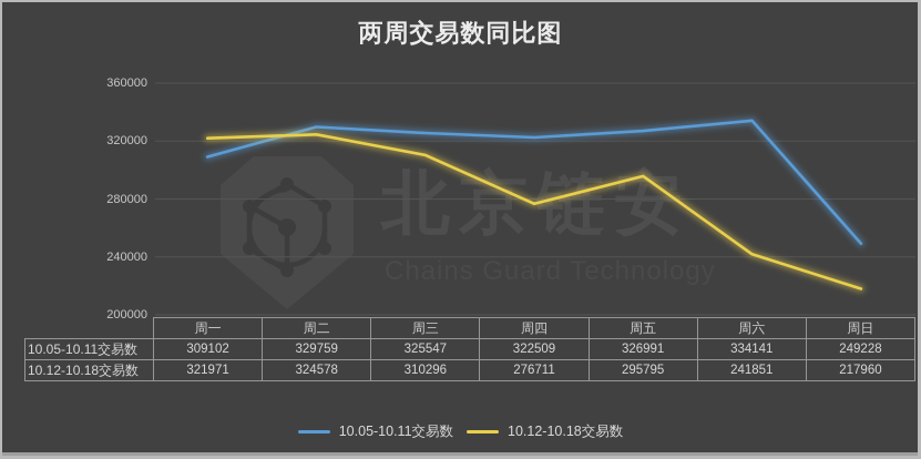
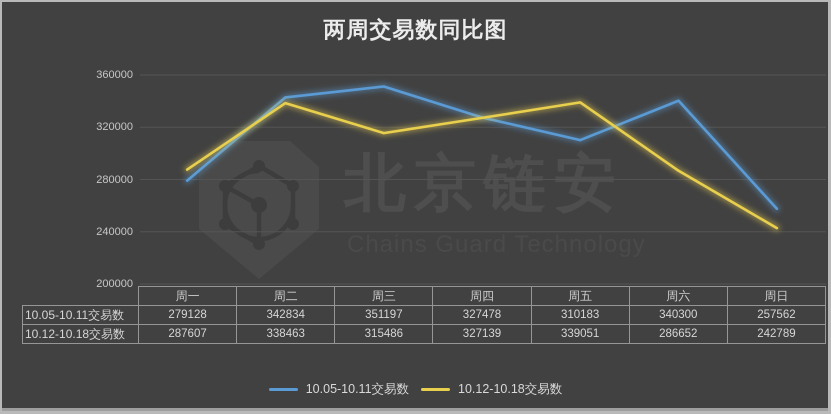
10.05-10.11交易数/周一: 309102 -> 279128
10.12-10.18交易数/周一: 321971 -> 287607
10.05-10.11交易数/周二: 329759 -> 342834
10.12-10.18交易数/周二: 324578 -> 338463
10.05-10.11交易数/周三: 325547 -> 351197
10.12-10.18交易数/周三: 310296 -> 315486
10.05-10.11交易数/周四: 322509 -> 327478
10.12-10.18交易数/周四: 276711 -> 327139
10.05-10.11交易数/周五: 326991 -> 310183
10.12-10.18交易数/周五: 295795 -> 339051
10.05-10.11交易数/周六: 334141 -> 340300
10.12-10.18交易数/周六: 241851 -> 286652
10.05-10.11交易数/周日: 249228 -> 257562
10.12-10.18交易数/周日: 217960 -> 242789
